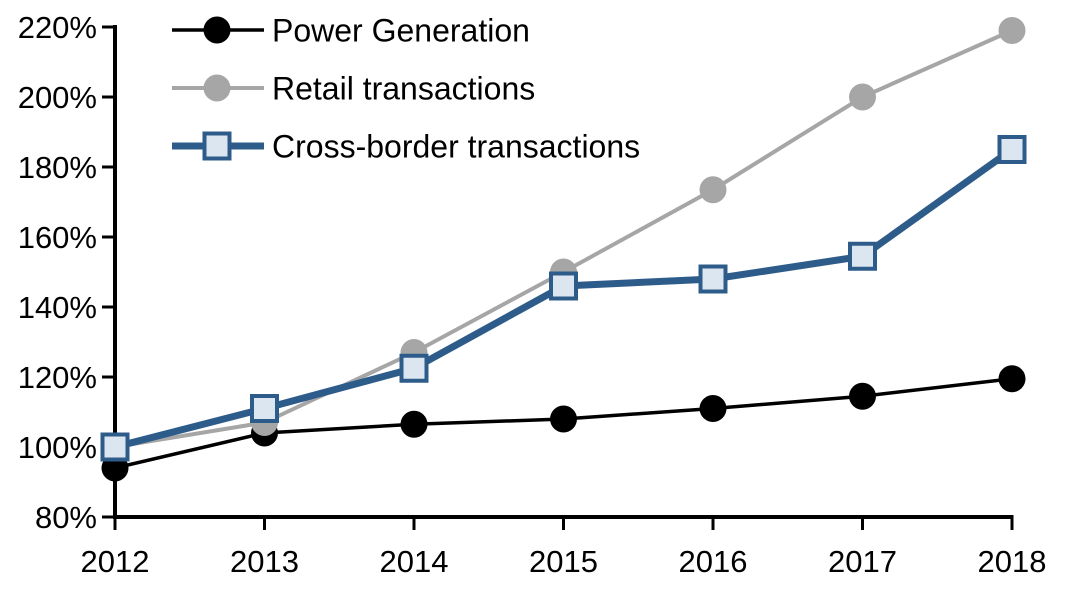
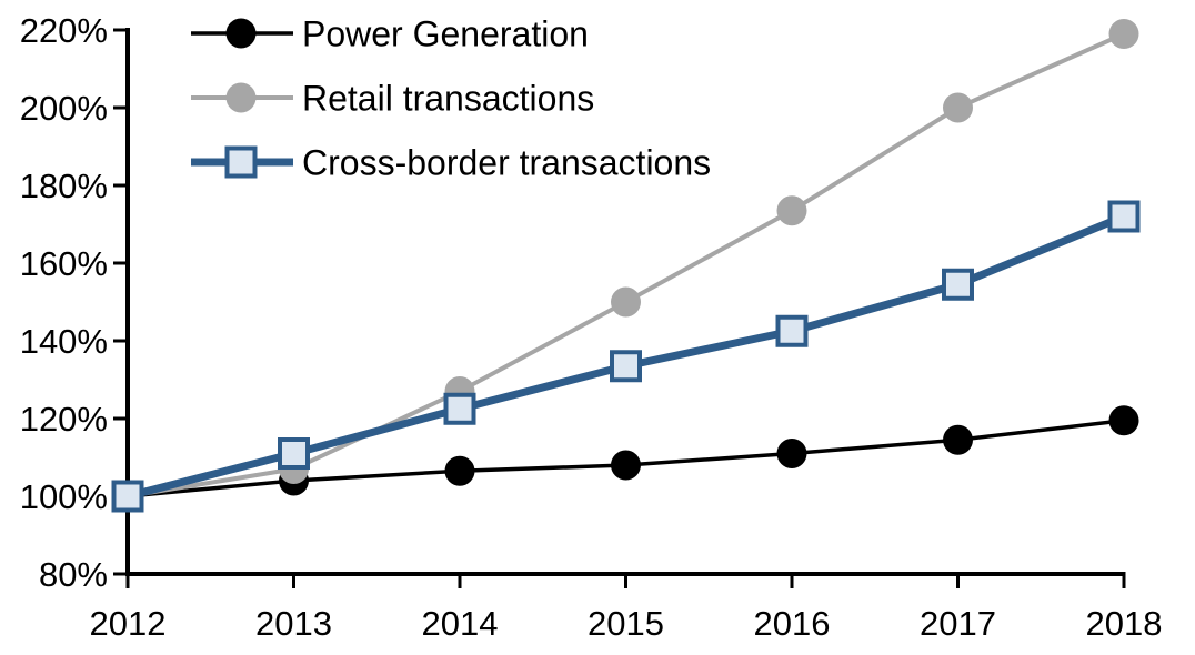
Power Generation/2012: 94% -> 100%
Cross-border transactions/2015: 146% -> 134%
Cross-border transactions/2016: 148% -> 142%
Cross-border transactions/2018: 185% -> 172%
